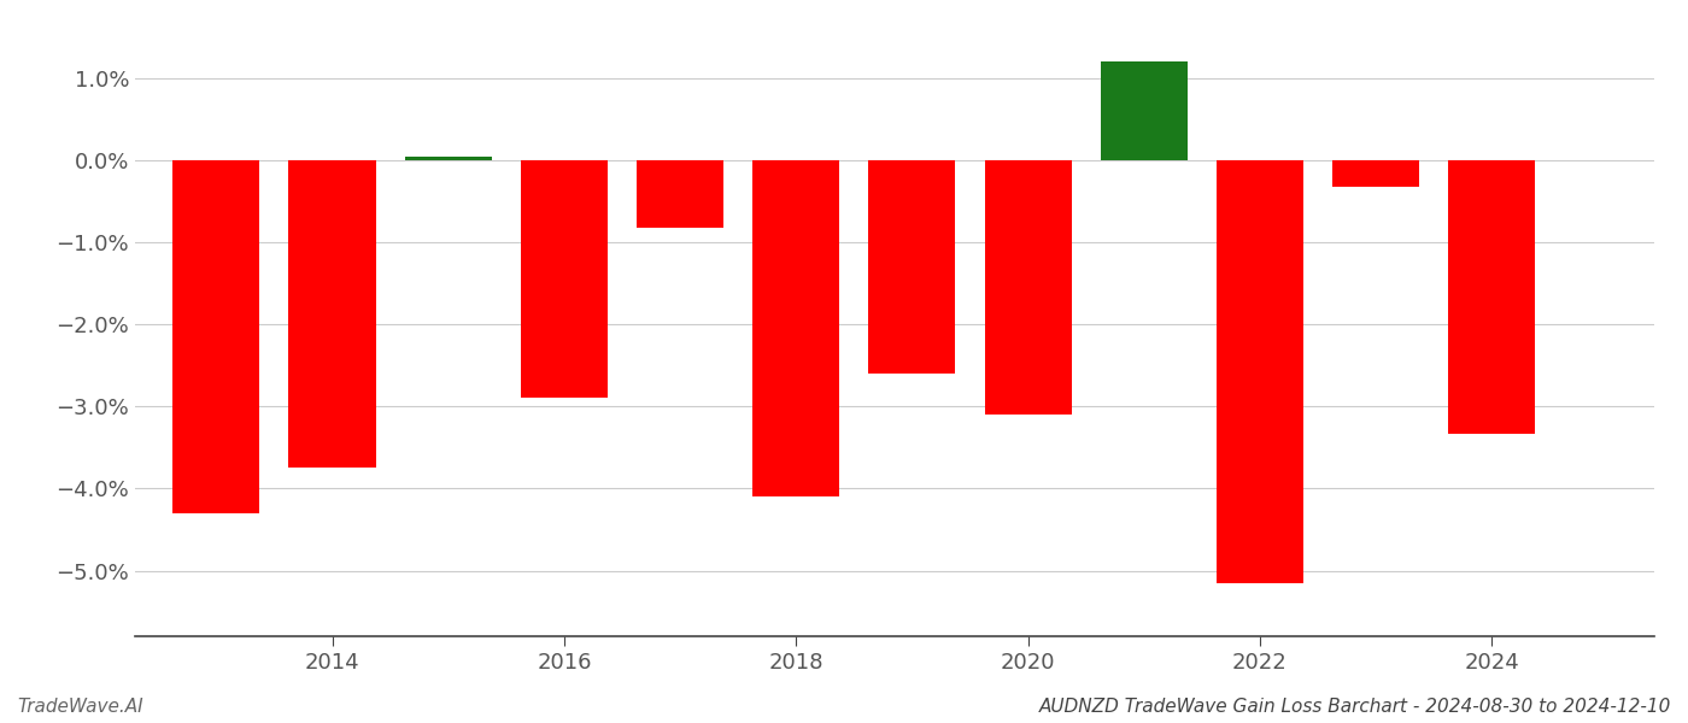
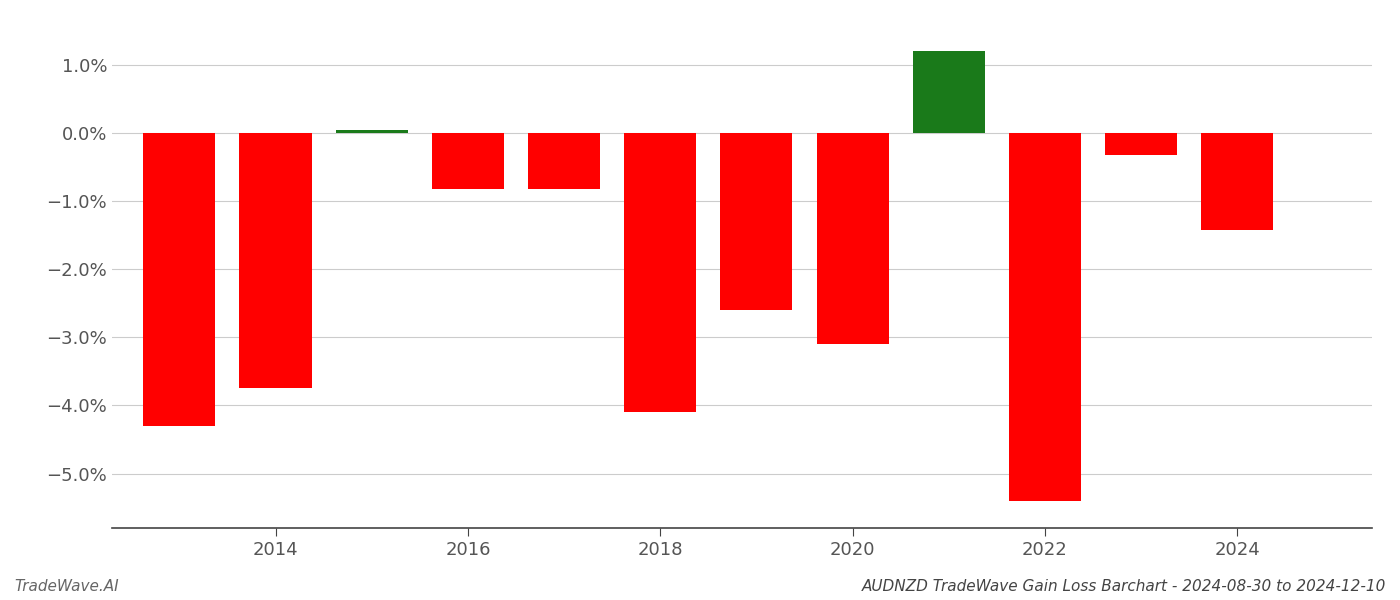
2016: -2.90% -> -0.82%
2022: -5.16% -> -5.40%
2024: -3.34% -> -1.42%
